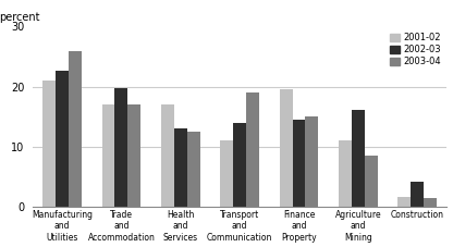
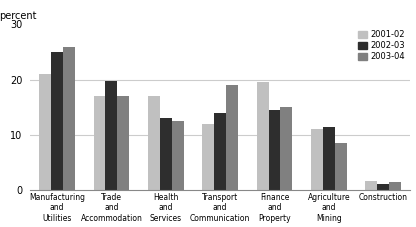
2002-03/Manufacturing and Utilities: 22.6 -> 25.0
2001-02/Transport and Communication: 11.0 -> 12.0
2002-03/Agriculture and Mining: 16.2 -> 11.5
2002-03/Construction: 4.2 -> 1.2
